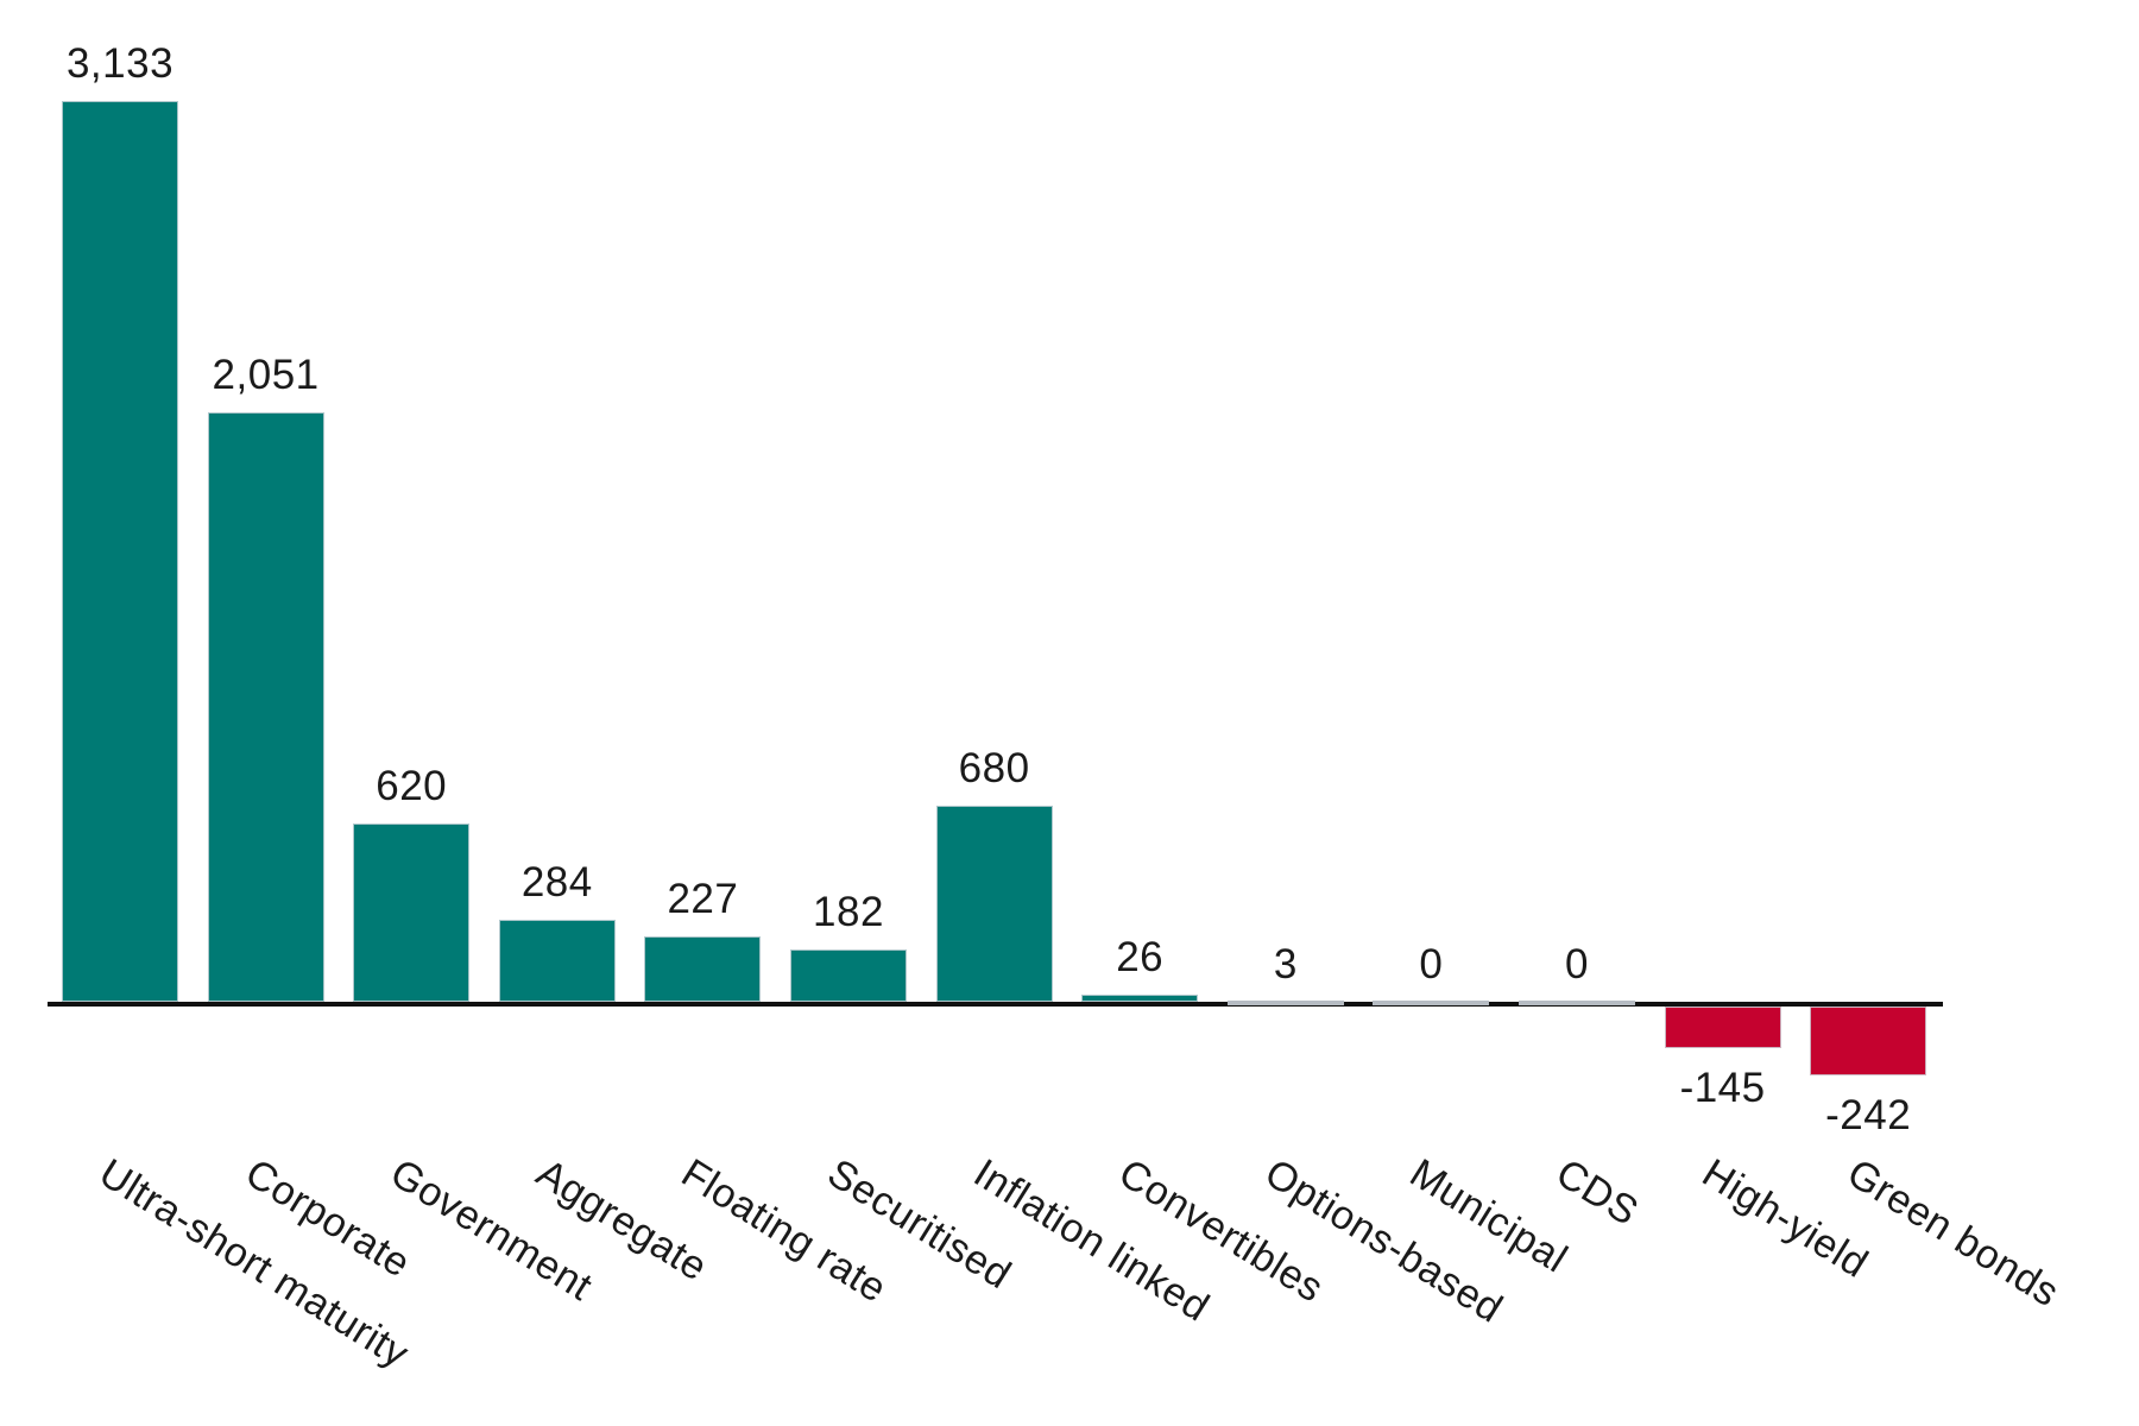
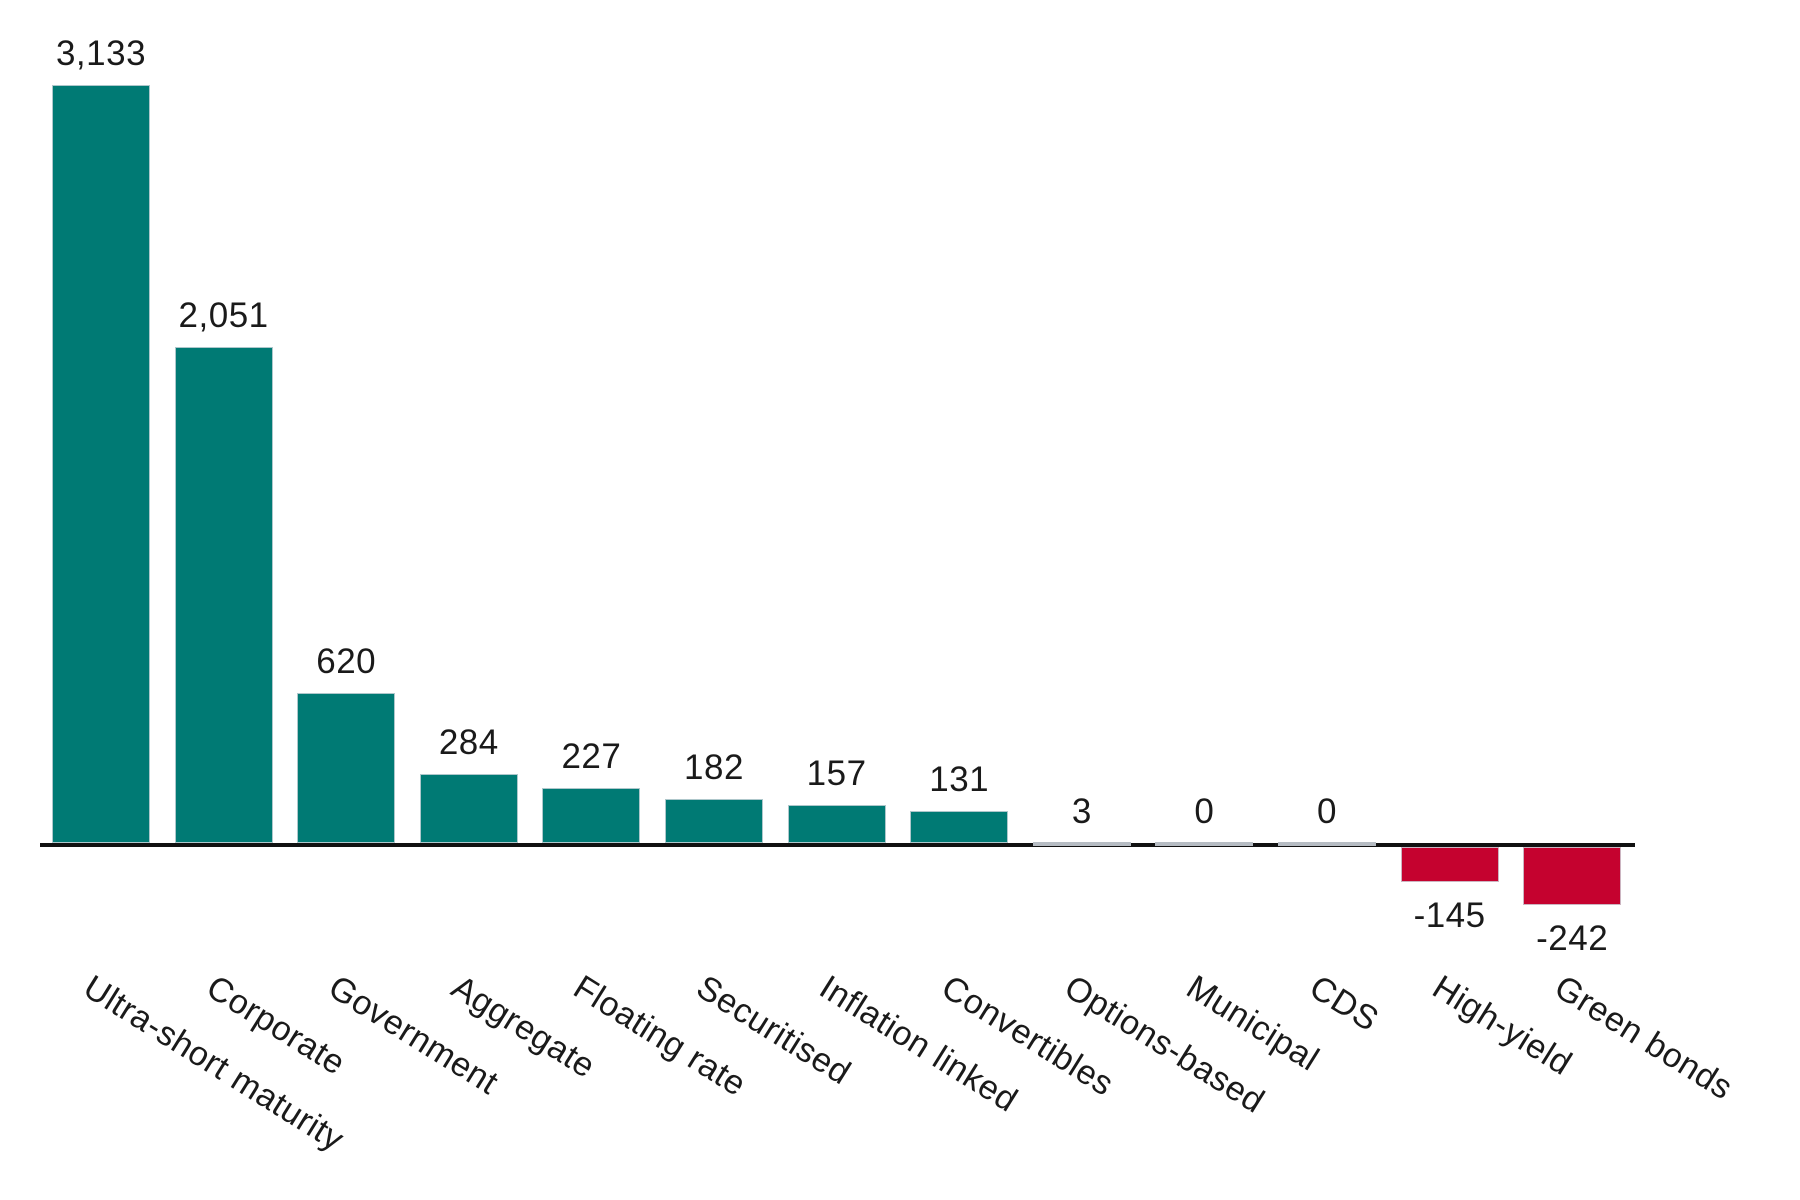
Inflation linked: 680 -> 157
Convertibles: 26 -> 131
